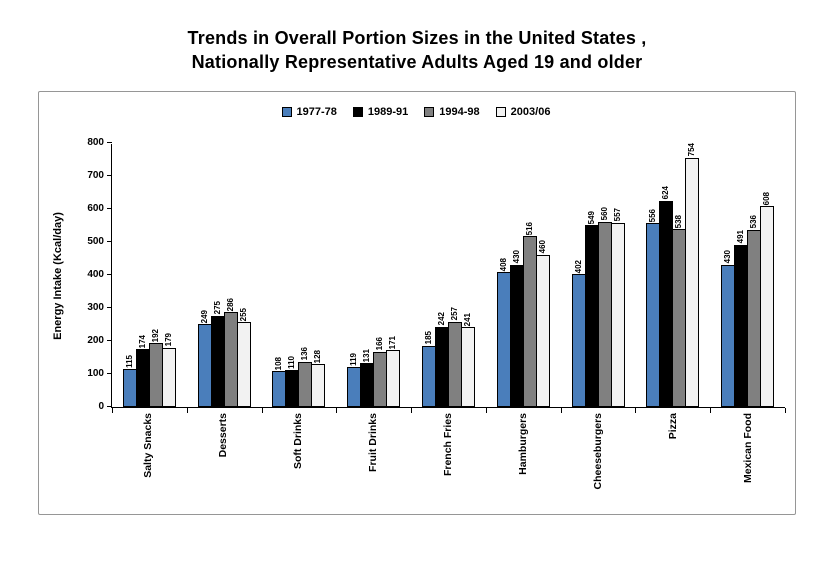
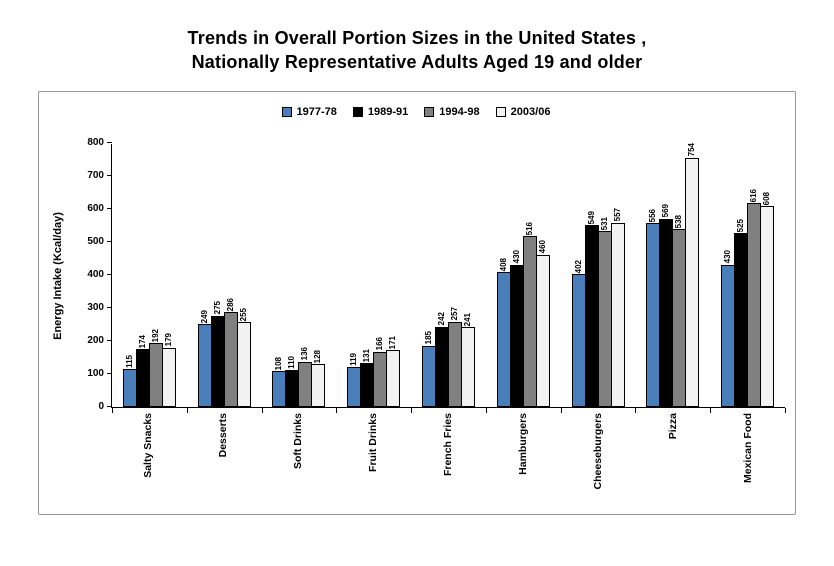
1994-98/Cheeseburgers: 560 -> 531
1989-91/Pizza: 624 -> 569
1989-91/Mexican Food: 491 -> 525
1994-98/Mexican Food: 536 -> 616
